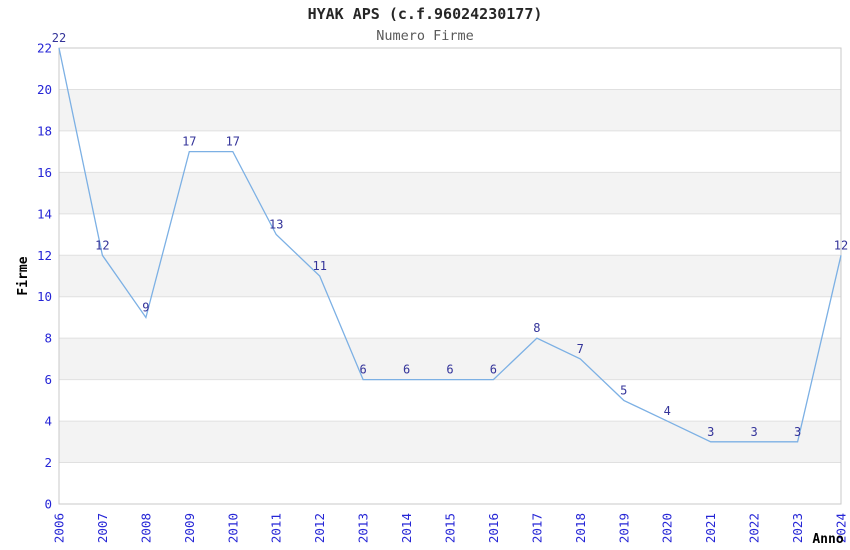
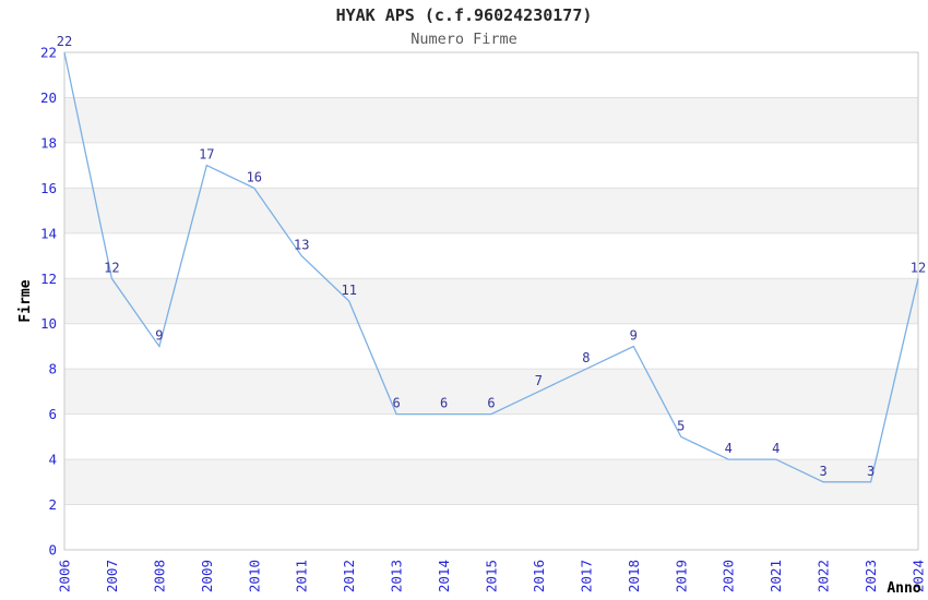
2010: 17 -> 16
2016: 6 -> 7
2018: 7 -> 9
2021: 3 -> 4
